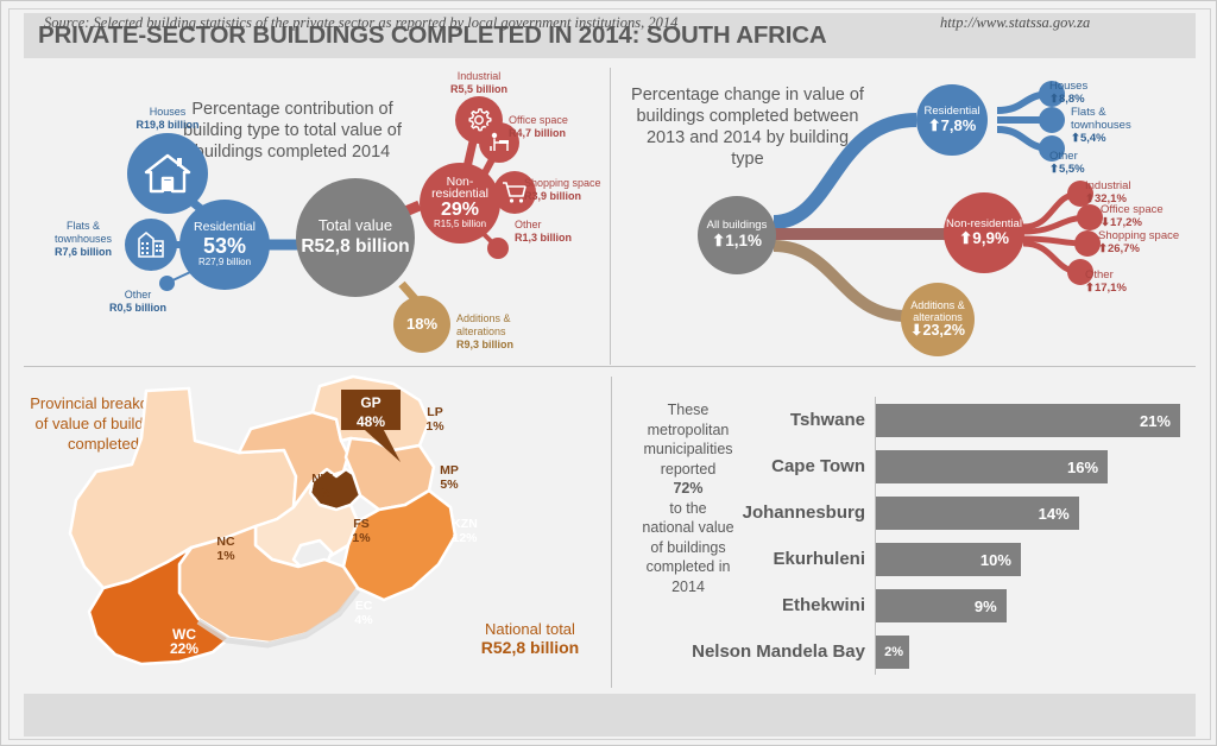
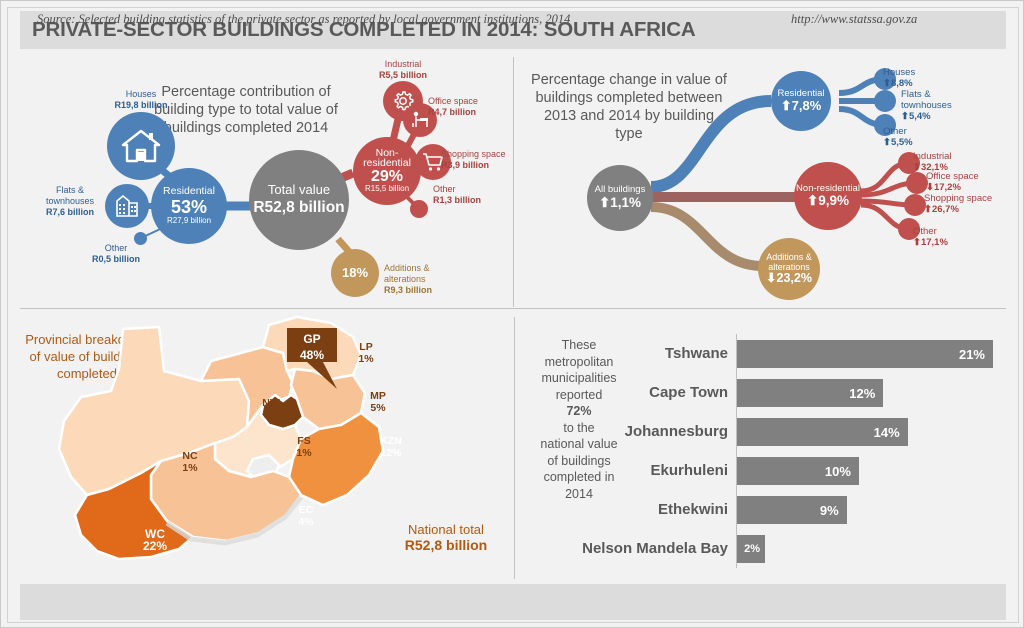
Cape Town: 16% -> 12%
